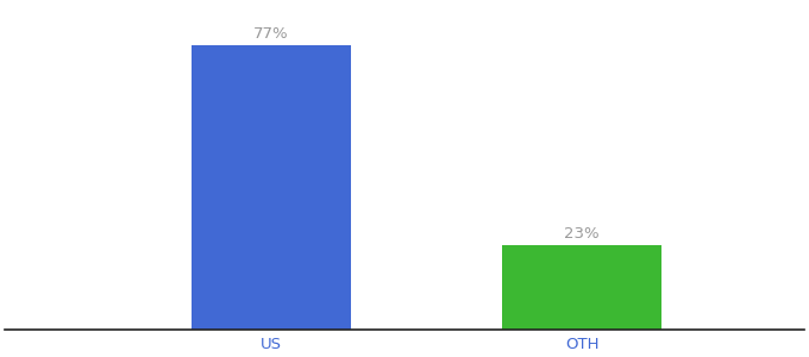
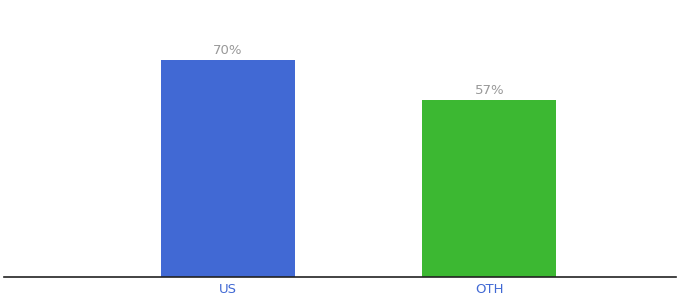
US: 77% -> 70%
OTH: 23% -> 57%
